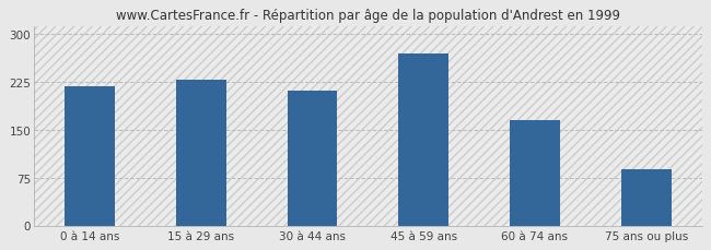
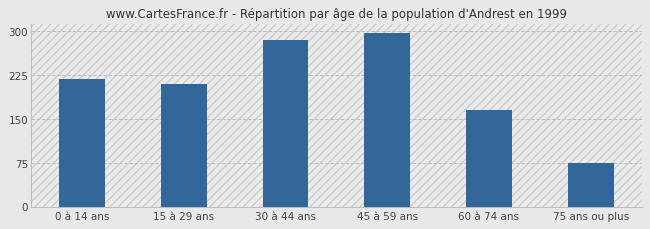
15 à 29 ans: 228 -> 210
30 à 44 ans: 212 -> 285
45 à 59 ans: 270 -> 297
75 ans ou plus: 88 -> 75
